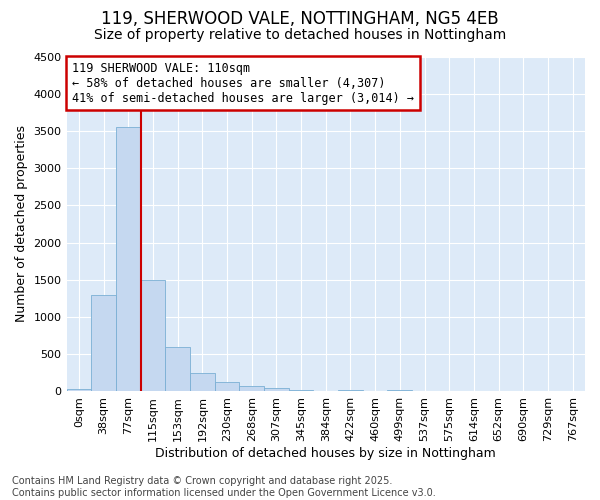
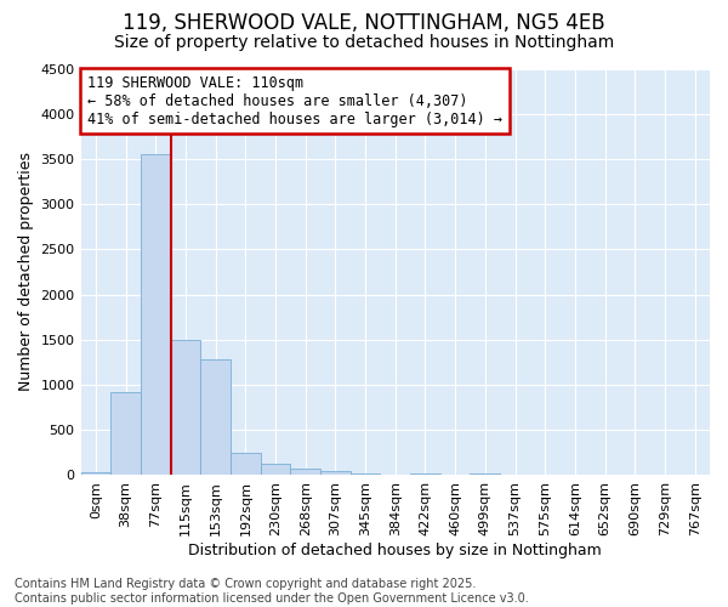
38sqm: 1300 -> 920
153sqm: 600 -> 1280
